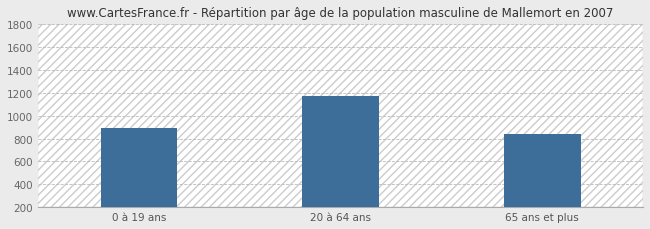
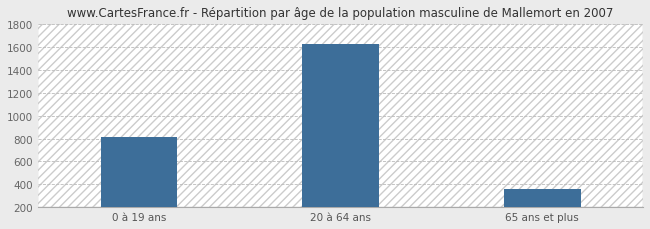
0 à 19 ans: 890 -> 810
20 à 64 ans: 1170 -> 1630
65 ans et plus: 840 -> 360
